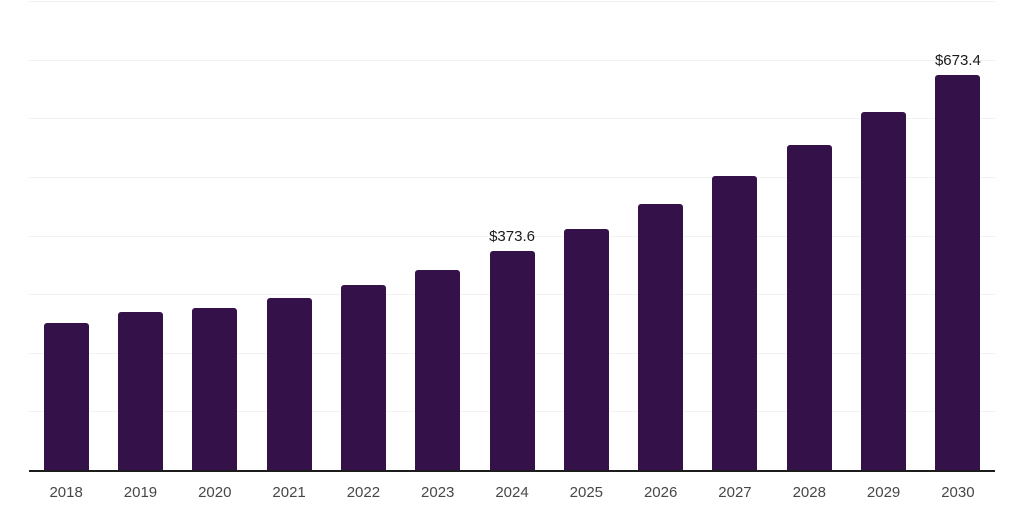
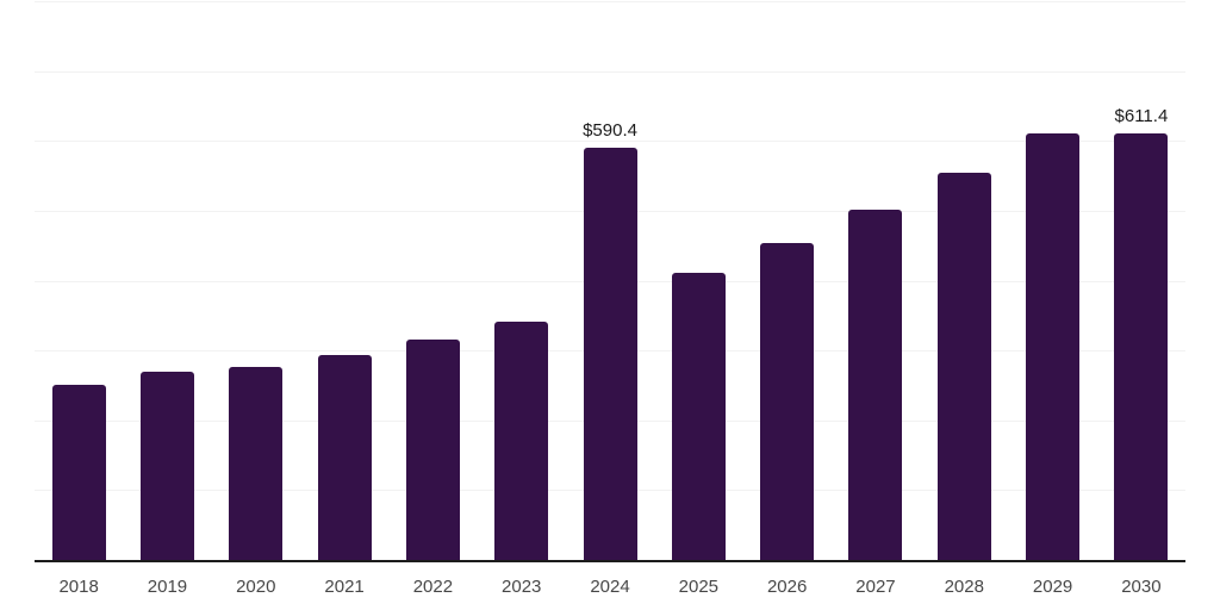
2024: $373.6 -> $590.4
2030: $673.4 -> $611.4
